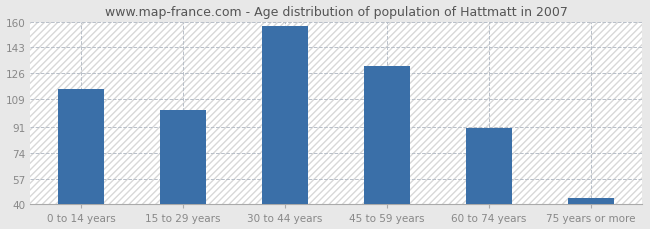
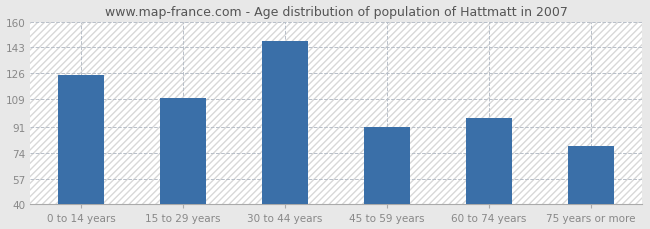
0 to 14 years: 116 -> 125
15 to 29 years: 102 -> 110
30 to 44 years: 157 -> 147
45 to 59 years: 131 -> 91
60 to 74 years: 90 -> 97
75 years or more: 44 -> 78
